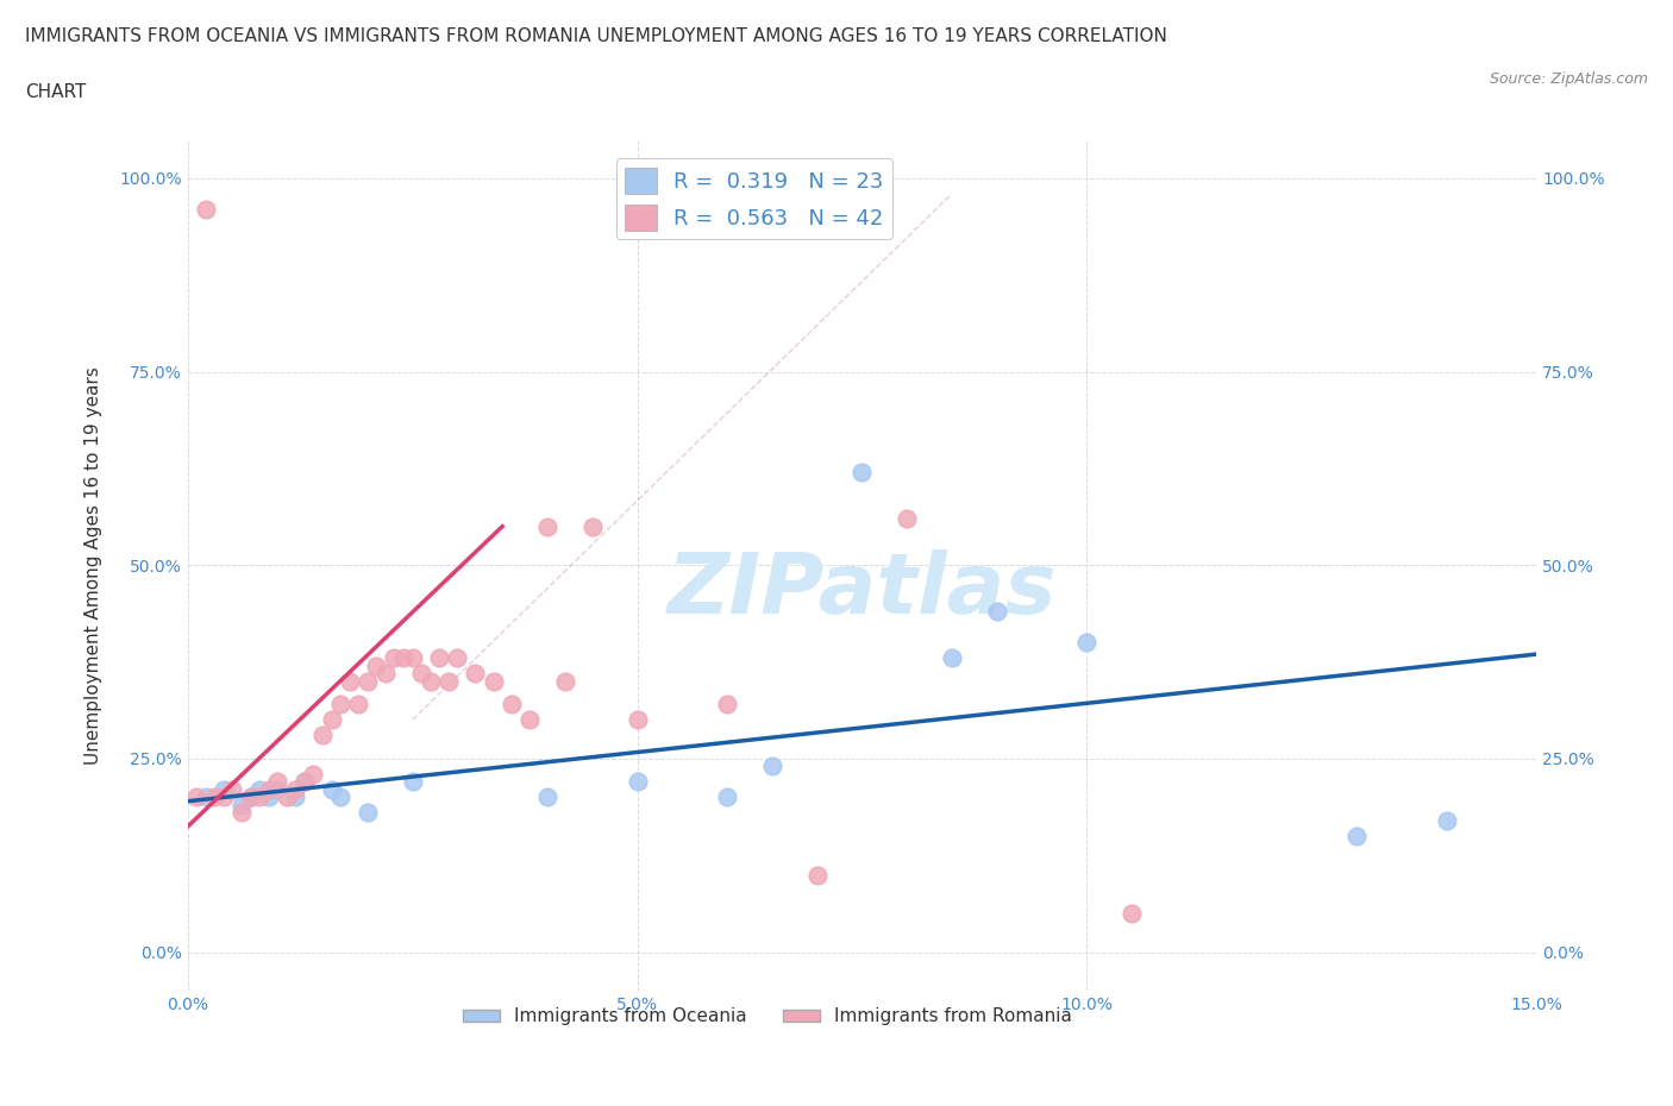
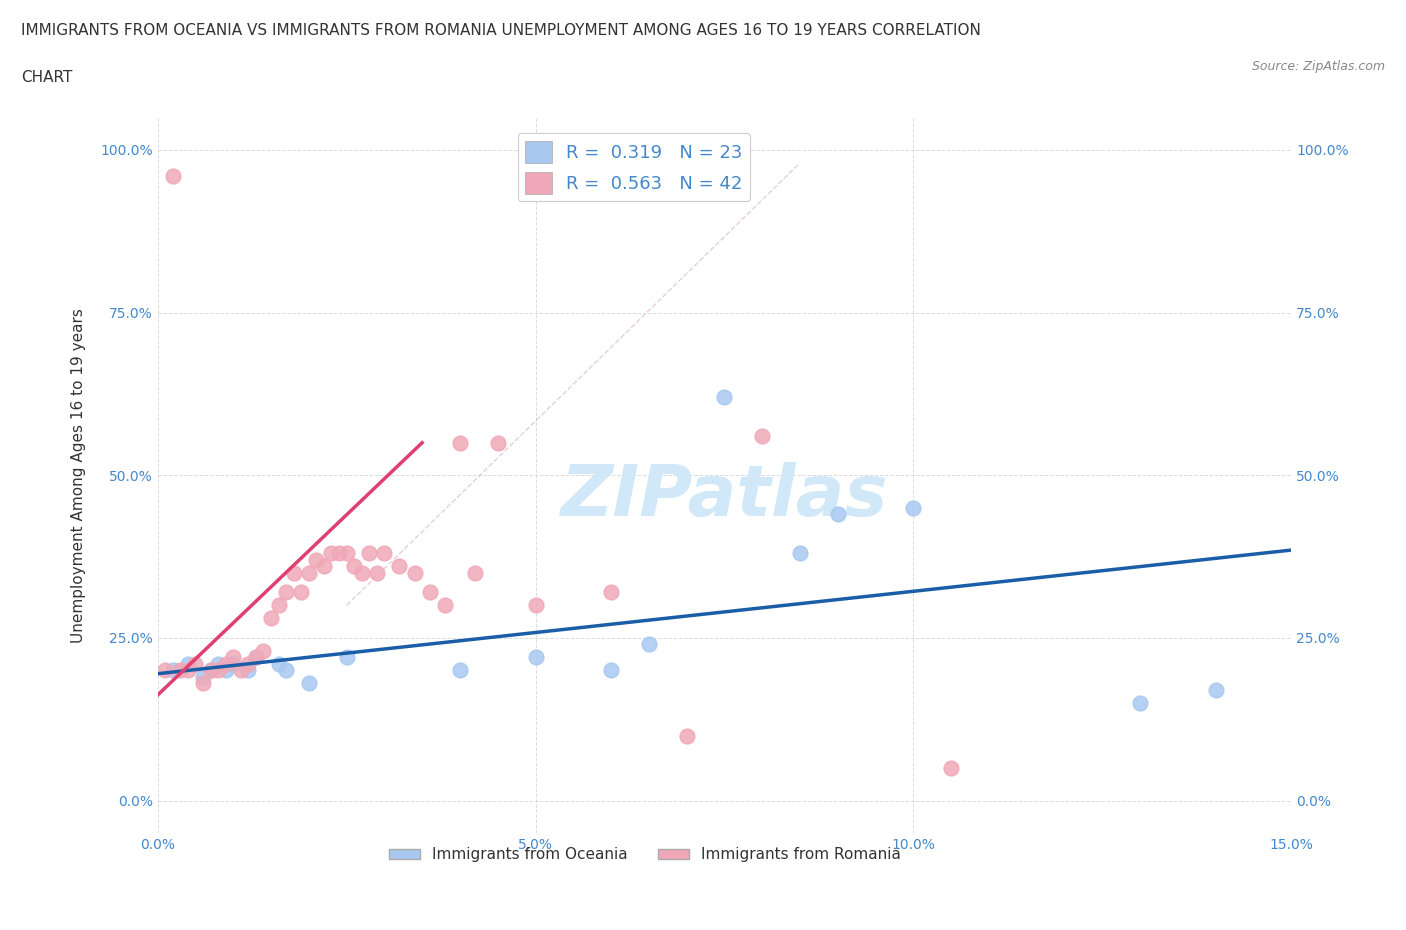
Immigrants from Oceania/10.0%: 40% -> 45%
